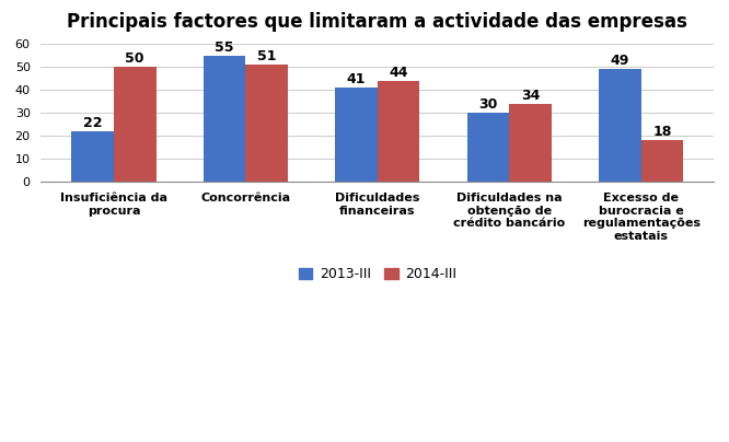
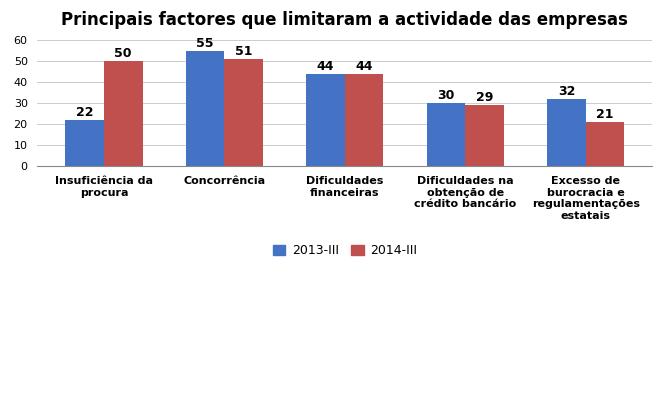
2013-III/Dificuldades financeiras: 41 -> 44
2014-III/Dificuldades na obtenção de crédito bancário: 34 -> 29
2013-III/Excesso de burocracia e regulamentações estatais: 49 -> 32
2014-III/Excesso de burocracia e regulamentações estatais: 18 -> 21
